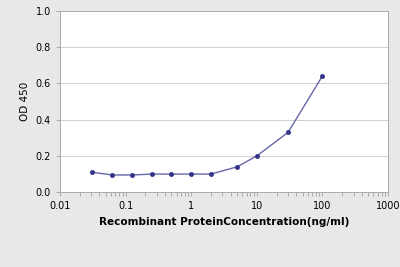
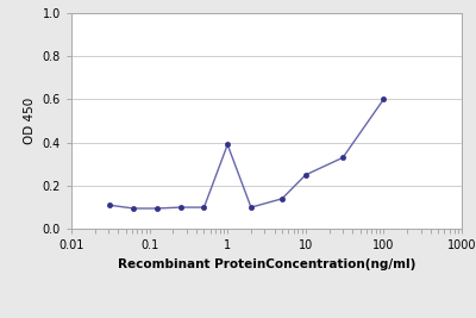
1: 0.10 -> 0.39
10: 0.20 -> 0.25
100: 0.64 -> 0.60
